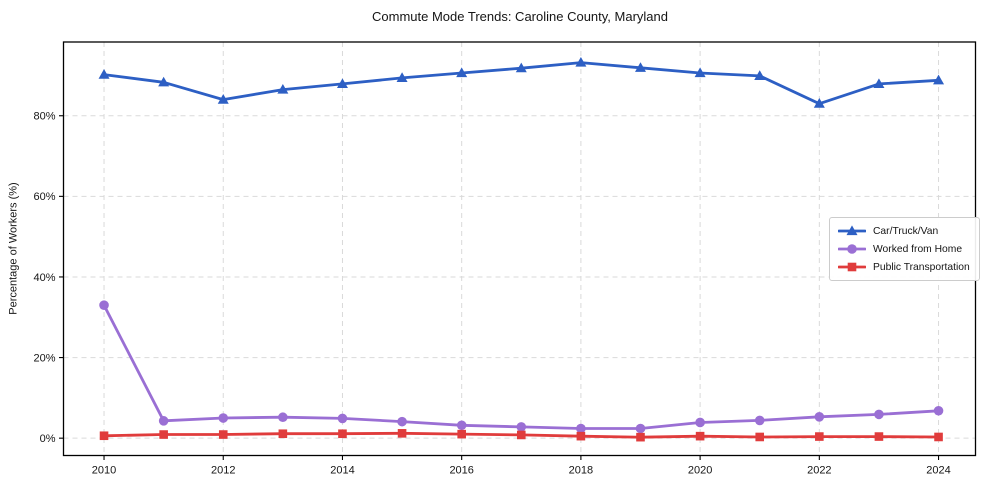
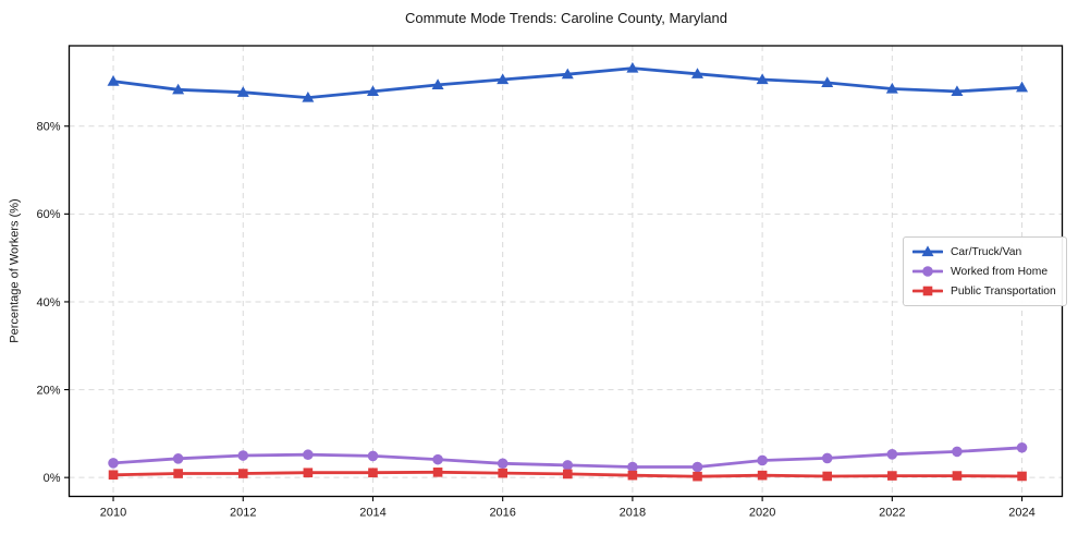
Worked from Home/2010: 33% -> 3%
Car/Truck/Van/2012: 84% -> 88%
Car/Truck/Van/2022: 83% -> 88%
